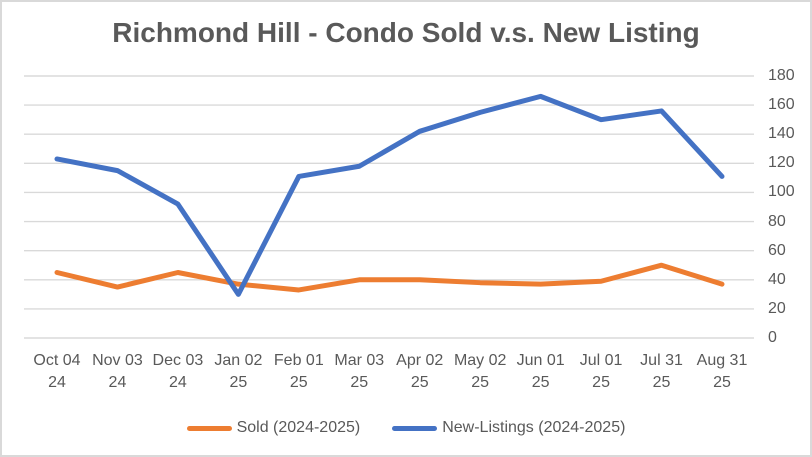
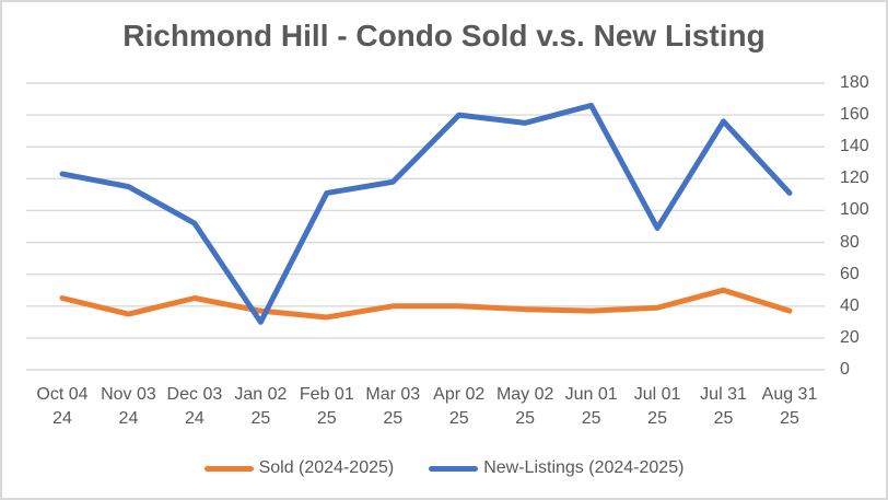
New-Listings (2024-2025)/Apr 02 25: 142 -> 160
New-Listings (2024-2025)/Jul 01 25: 150 -> 89
